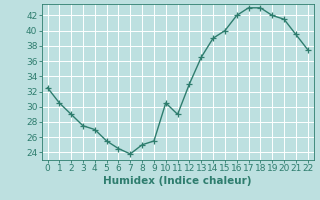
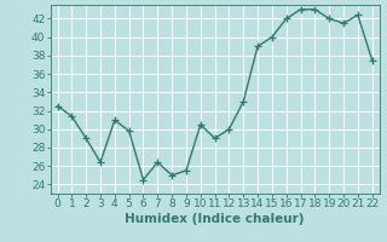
1: 30.5 -> 31.4
3: 27.5 -> 26.4
4: 27.0 -> 31.0
5: 25.5 -> 29.8
7: 23.8 -> 26.4
12: 33.0 -> 30.0
13: 36.5 -> 33.0
21: 39.5 -> 42.4
